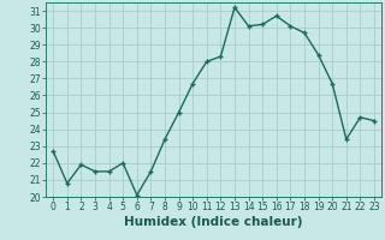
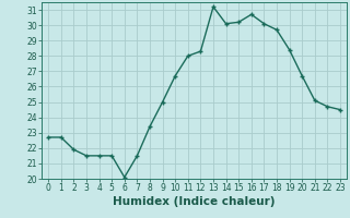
1: 20.8 -> 22.7
5: 22.0 -> 21.5
21: 23.4 -> 25.1
